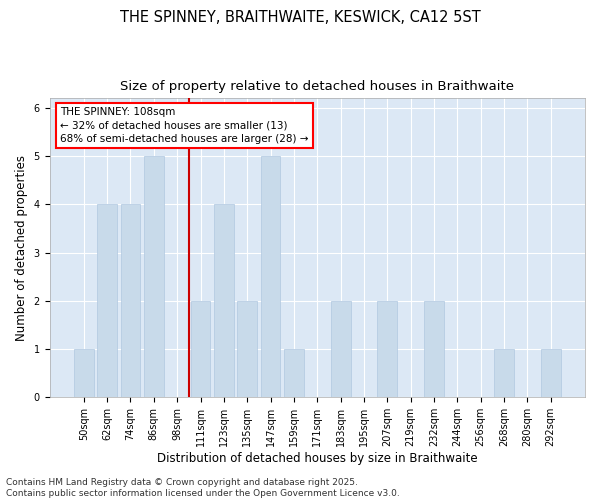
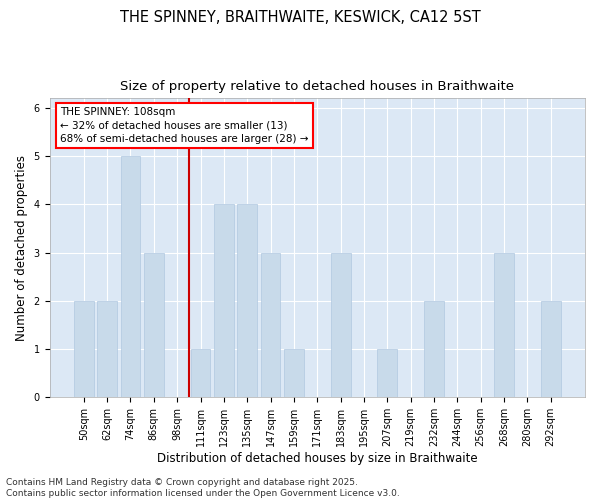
50sqm: 1 -> 2
62sqm: 4 -> 2
74sqm: 4 -> 5
86sqm: 5 -> 3
111sqm: 2 -> 1
135sqm: 2 -> 4
147sqm: 5 -> 3
183sqm: 2 -> 3
207sqm: 2 -> 1
268sqm: 1 -> 3
292sqm: 1 -> 2
